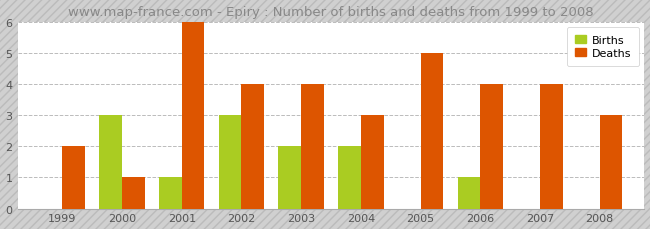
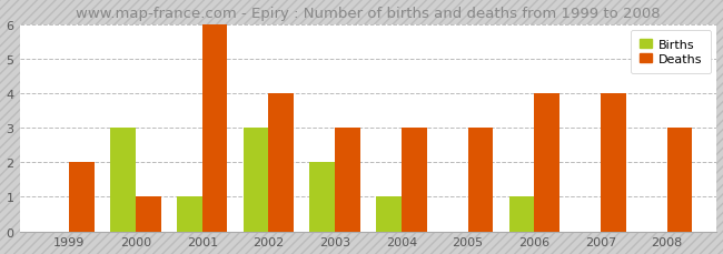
Deaths/2003: 4 -> 3
Births/2004: 2 -> 1
Deaths/2005: 5 -> 3
